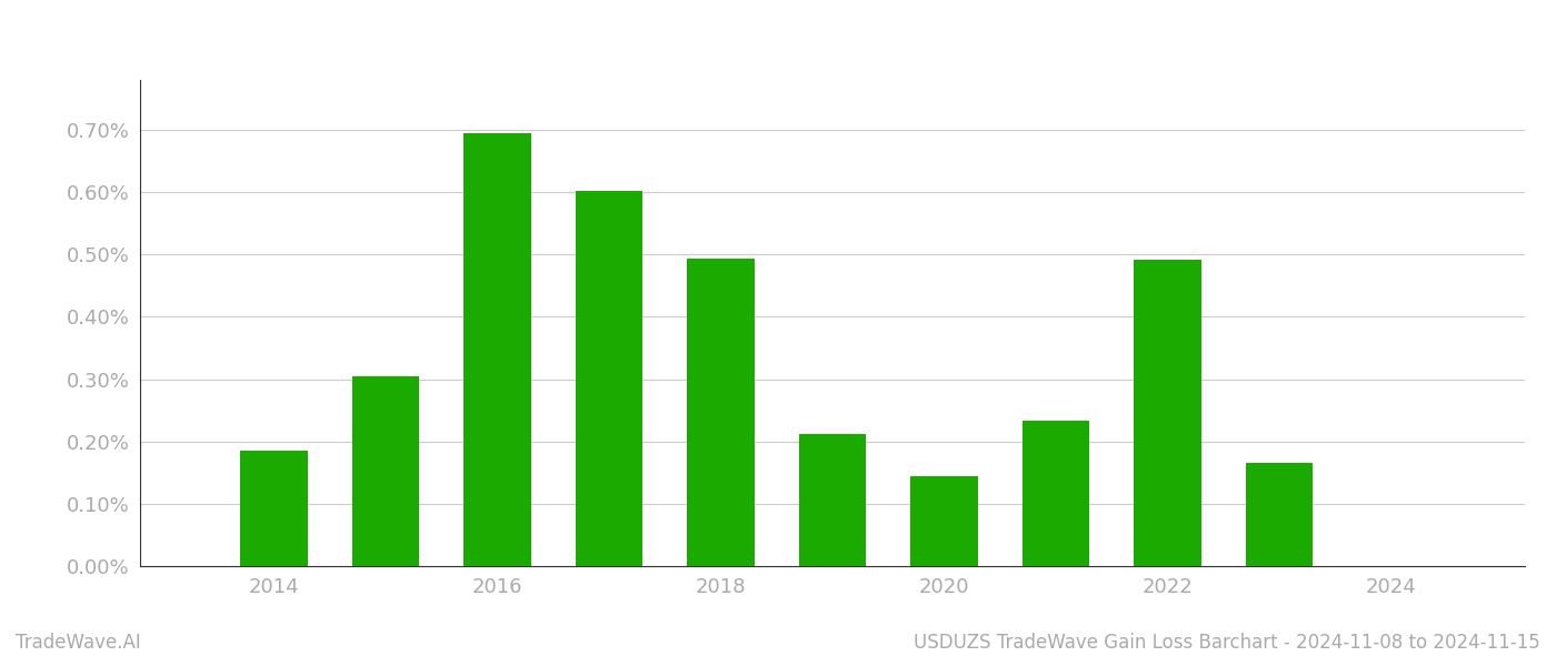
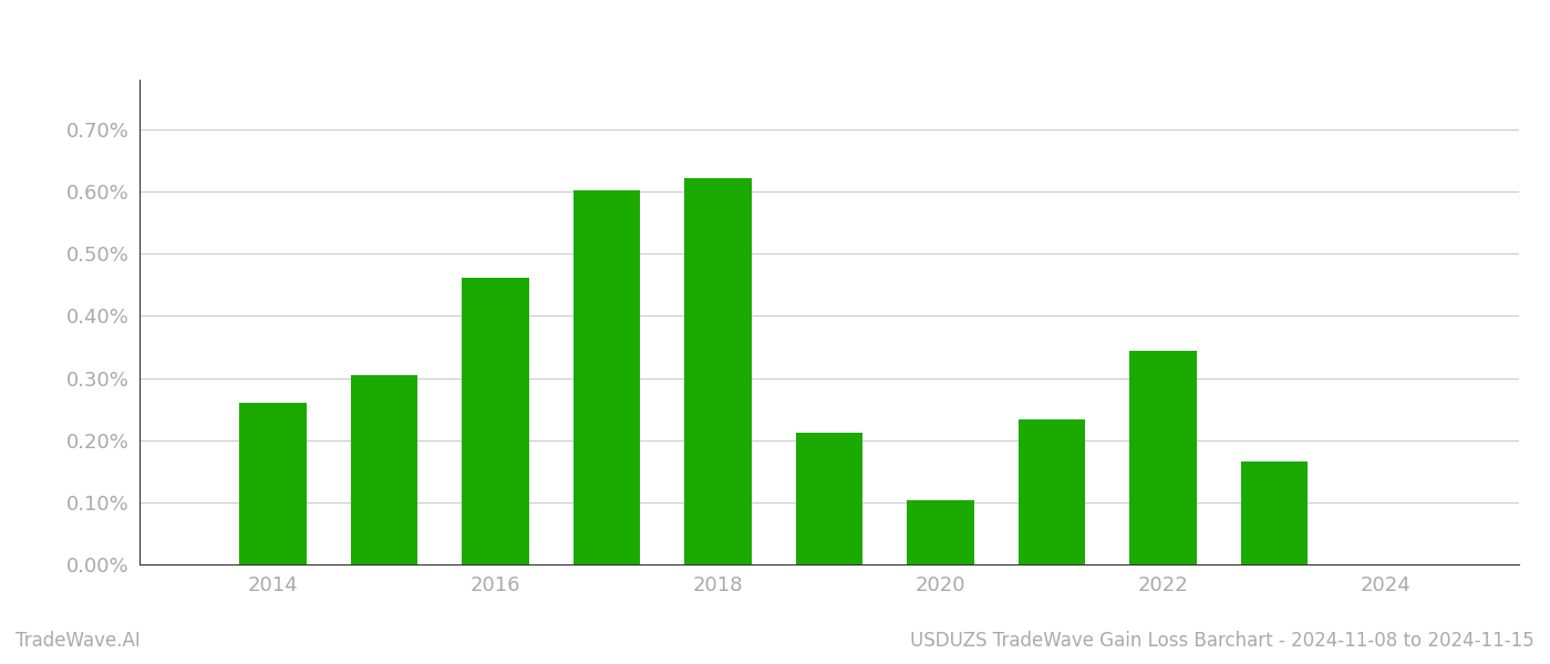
2014: 0.185% -> 0.260%
2016: 0.695% -> 0.462%
2018: 0.493% -> 0.622%
2020: 0.145% -> 0.104%
2022: 0.491% -> 0.344%
